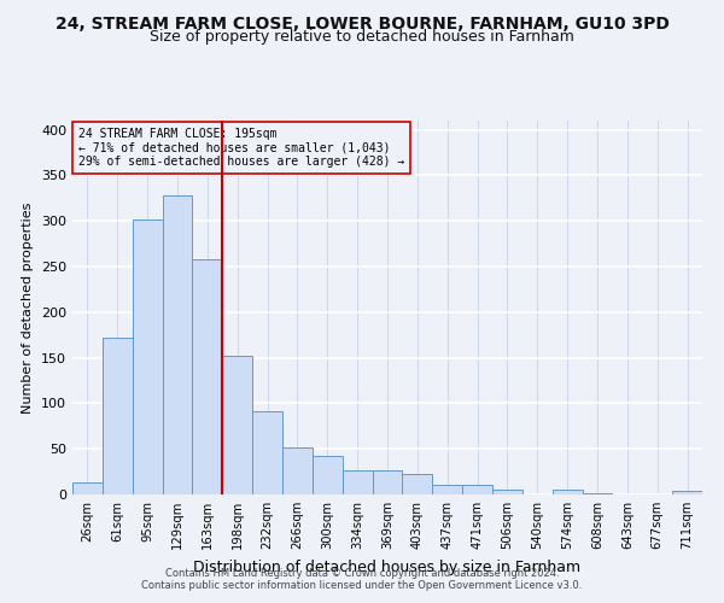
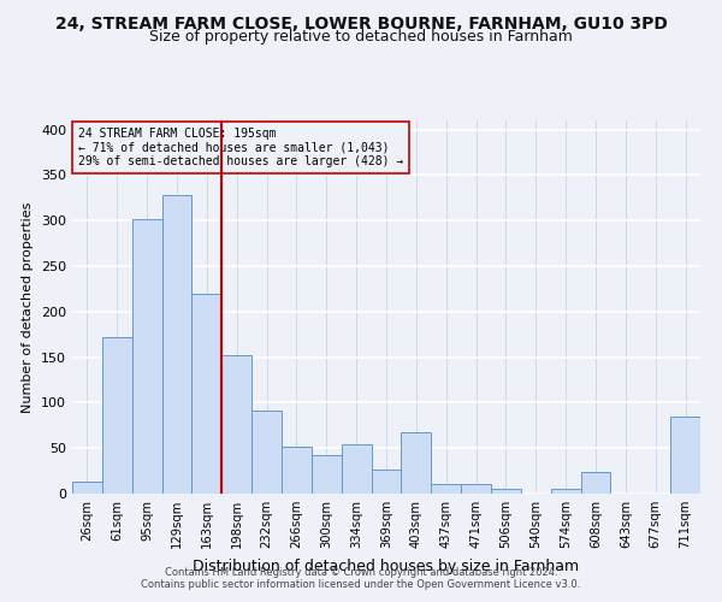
163sqm: 258 -> 220
334sqm: 27 -> 54
403sqm: 22 -> 68
608sqm: 1 -> 24
711sqm: 4 -> 84
